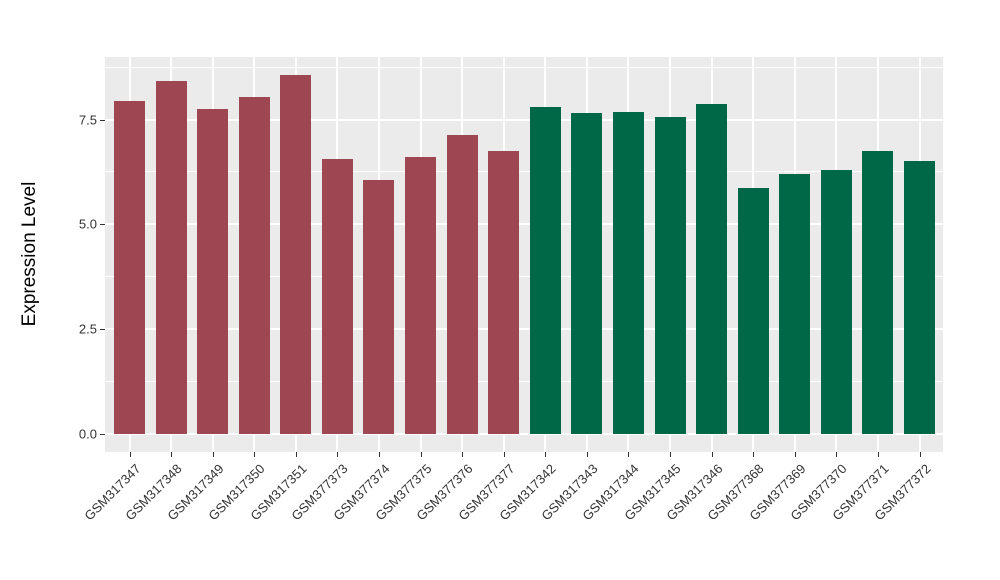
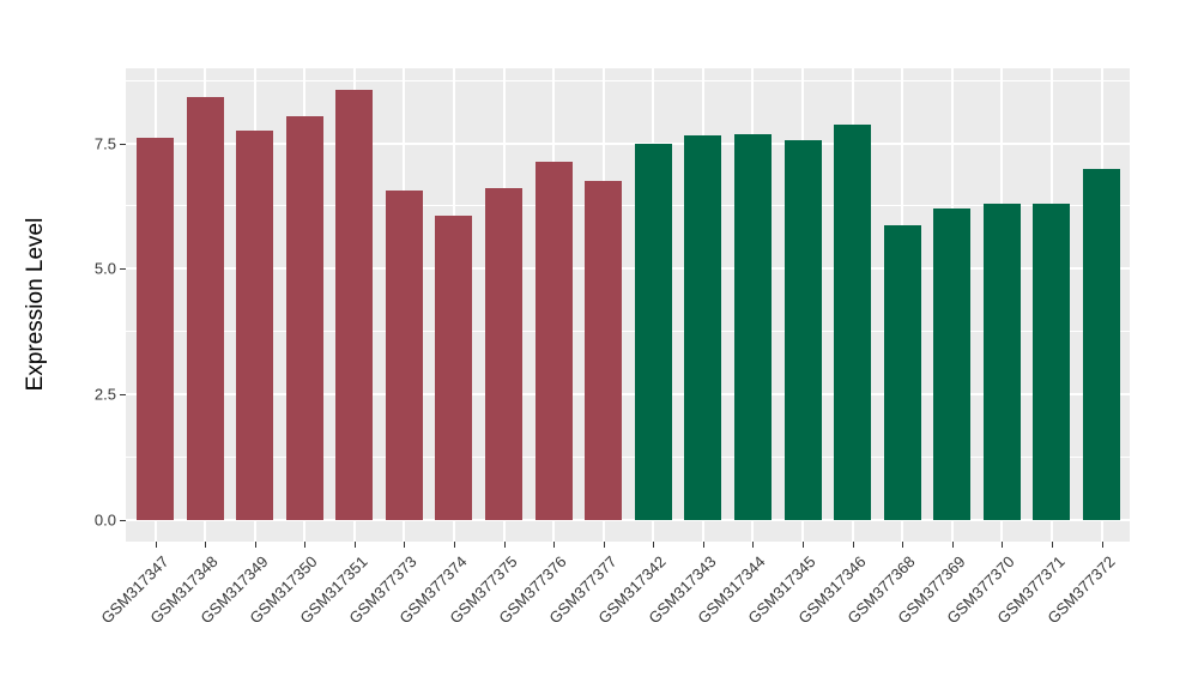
GSM317347: 7.9 -> 7.6
GSM317342: 7.8 -> 7.5
GSM377371: 6.7 -> 6.3
GSM377372: 6.5 -> 7.0
